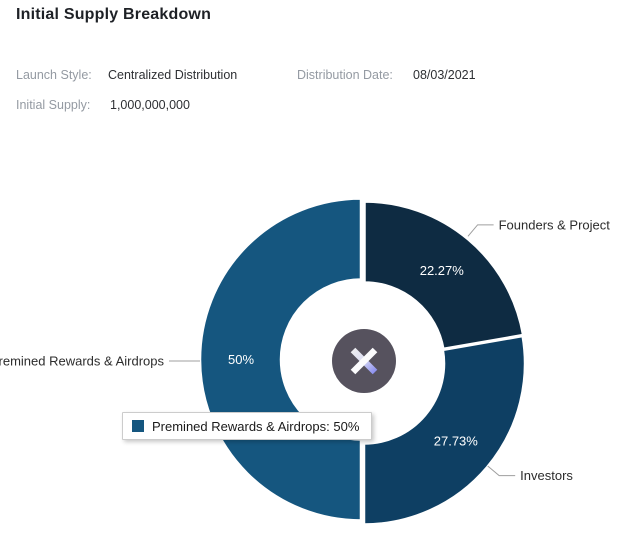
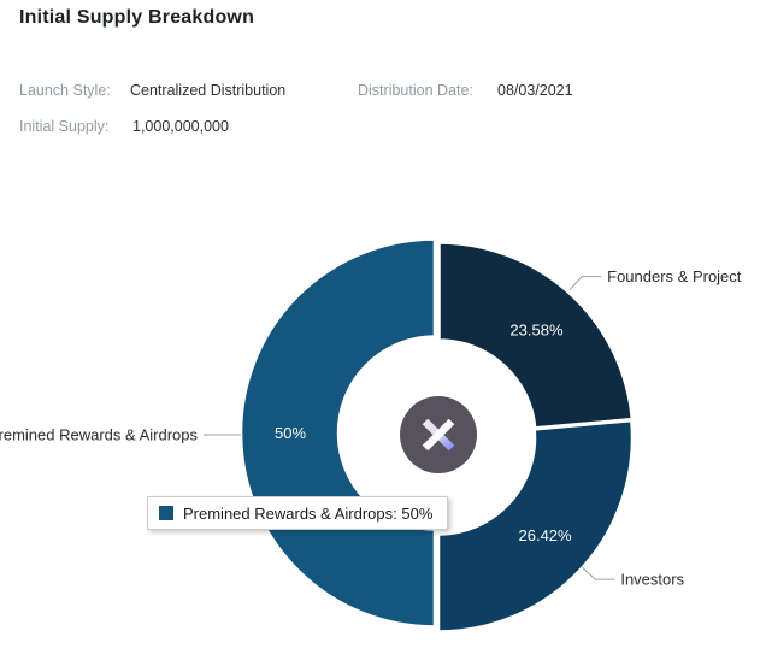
Founders & Project: 22.27% -> 23.58%
Investors: 27.73% -> 26.42%
